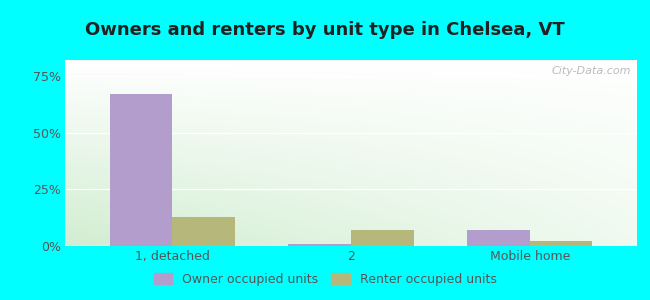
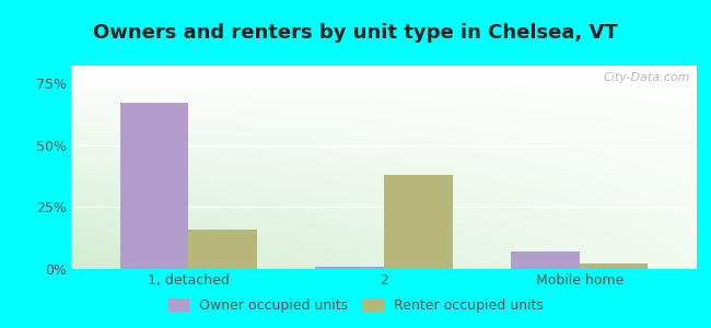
Renter occupied units/1, detached: 13% -> 16%
Renter occupied units/2: 7% -> 38%
